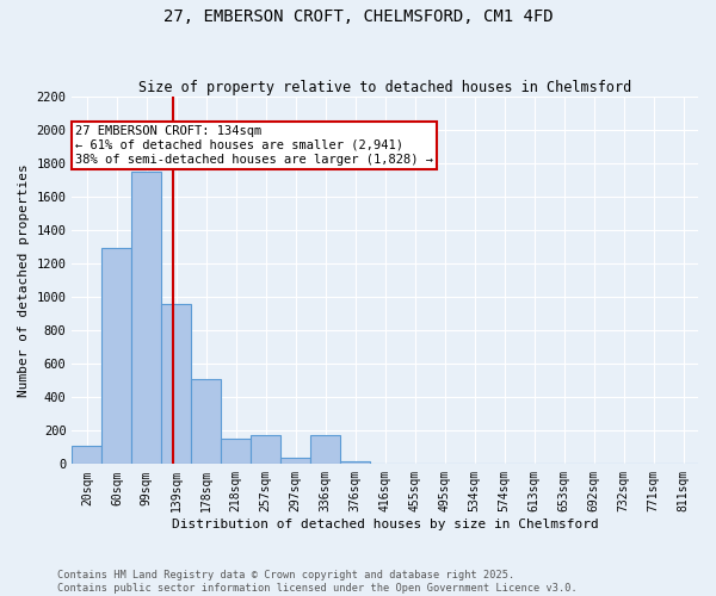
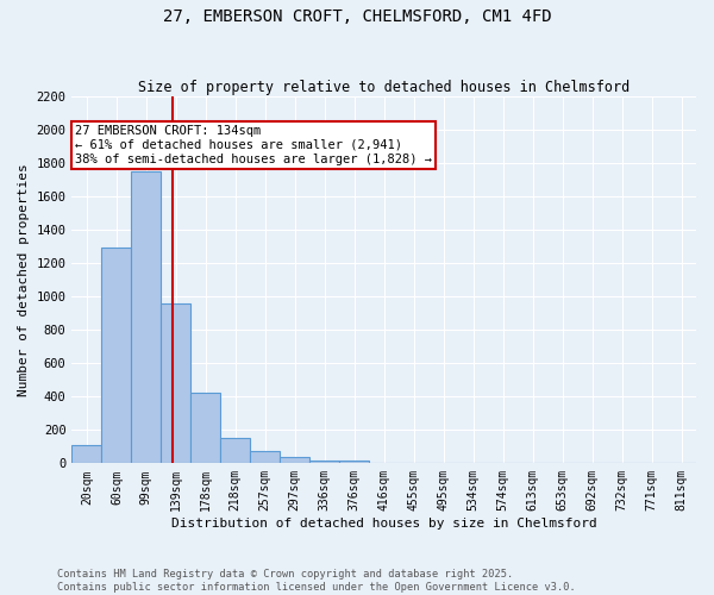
178sqm: 510 -> 420
257sqm: 170 -> 80
336sqm: 170 -> 20
